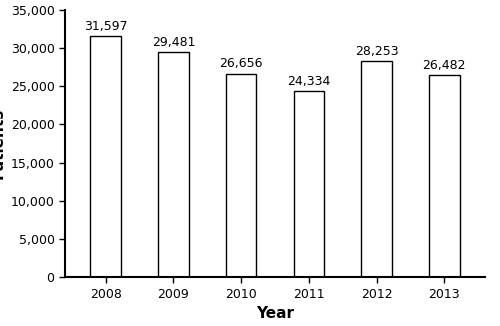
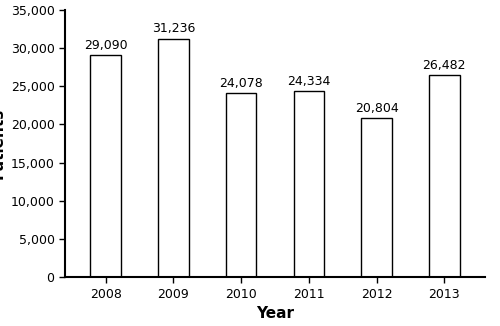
2008: 31,597 -> 29,090
2009: 29,481 -> 31,236
2010: 26,656 -> 24,078
2012: 28,253 -> 20,804
